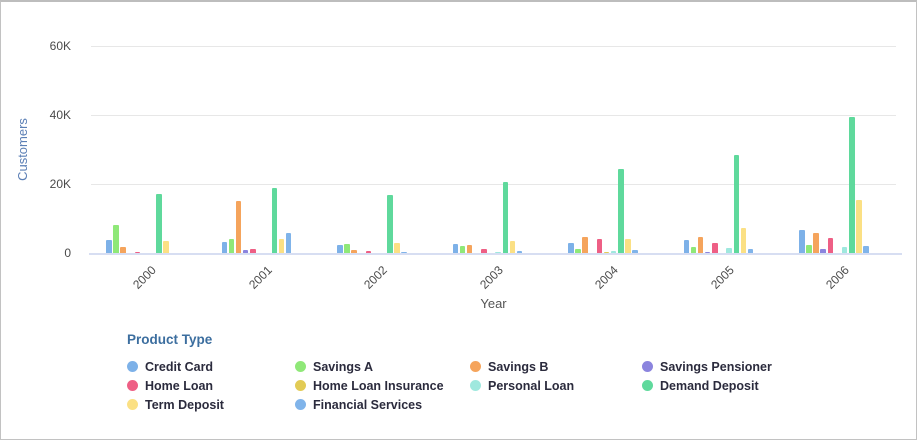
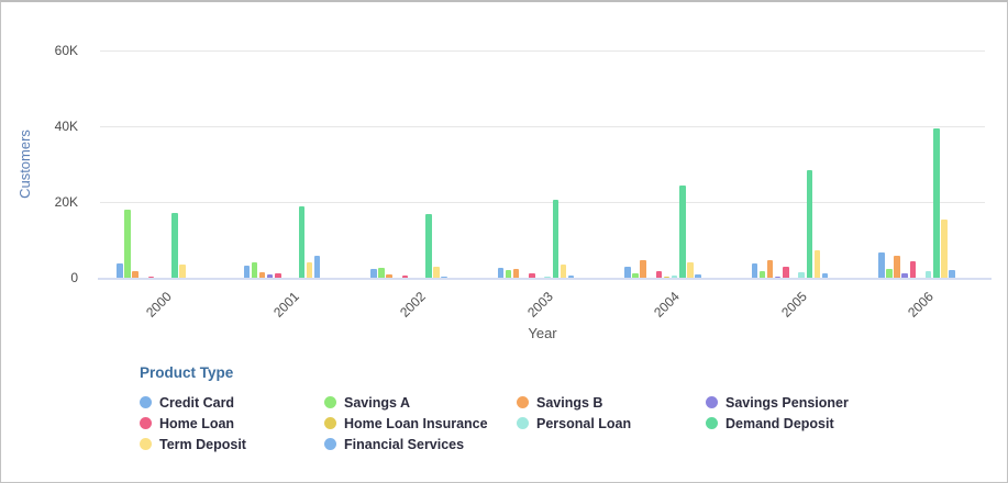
Savings A/2000: 8K -> 18K
Savings B/2001: 15K -> 1K
Home Loan/2004: 4K -> 2K
